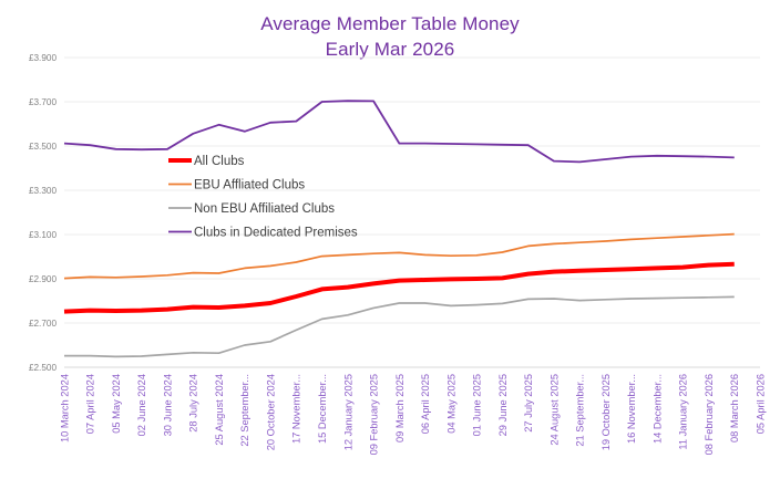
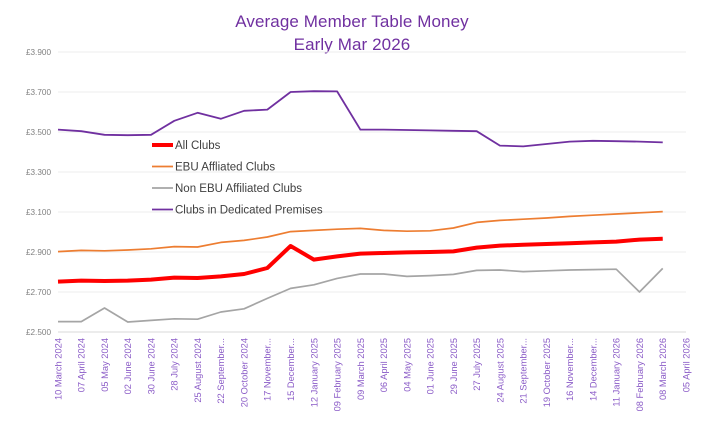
Non EBU Affiliated Clubs/05 May 2024: £2.55 -> £2.62
All Clubs/15 December...: £2.85 -> £2.93
Non EBU Affiliated Clubs/08 February 2026: £2.82 -> £2.70
